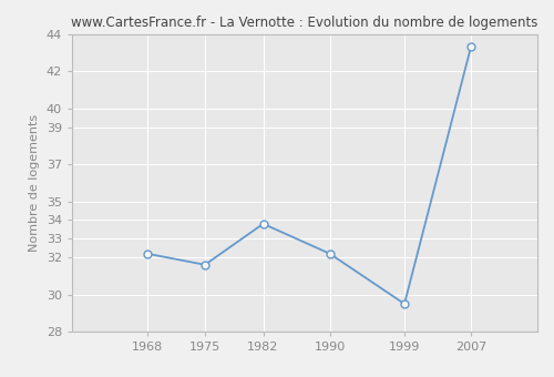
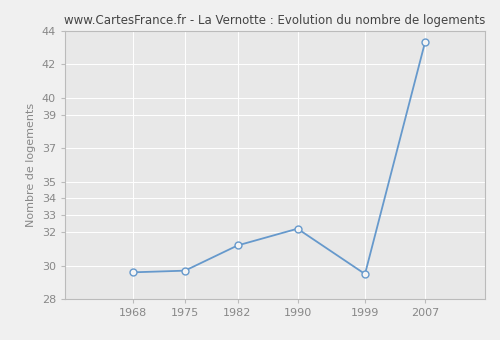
1968: 32.2 -> 29.6
1975: 31.6 -> 29.7
1982: 33.8 -> 31.2
